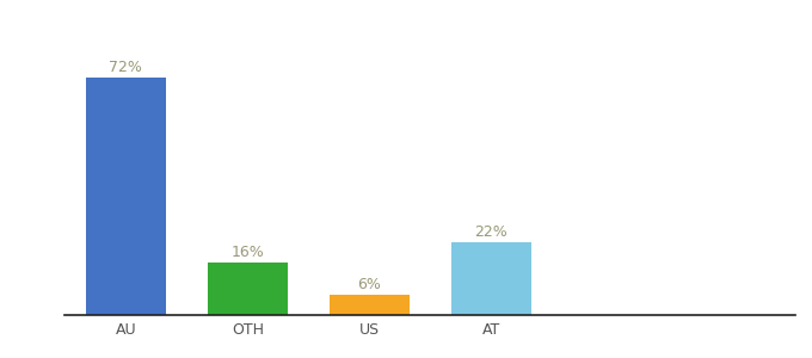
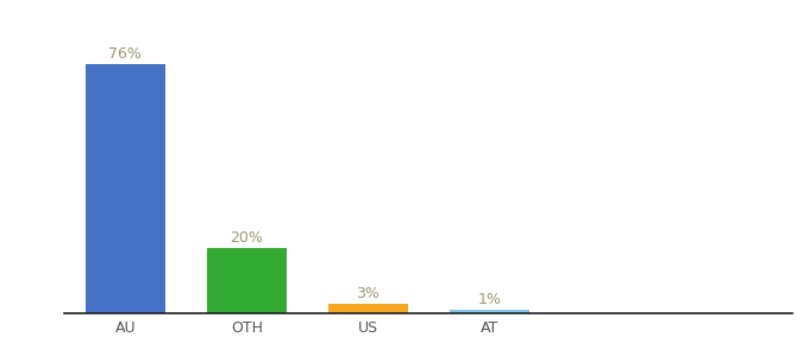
AU: 72% -> 76%
OTH: 16% -> 20%
US: 6% -> 3%
AT: 22% -> 1%
